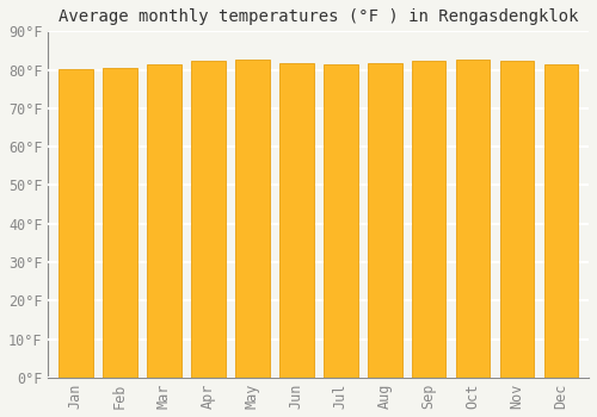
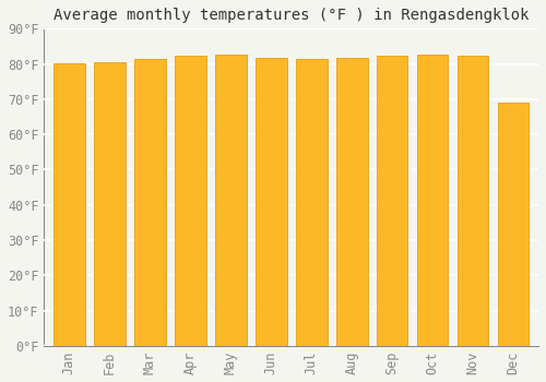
Dec: 81.3°F -> 69.0°F
